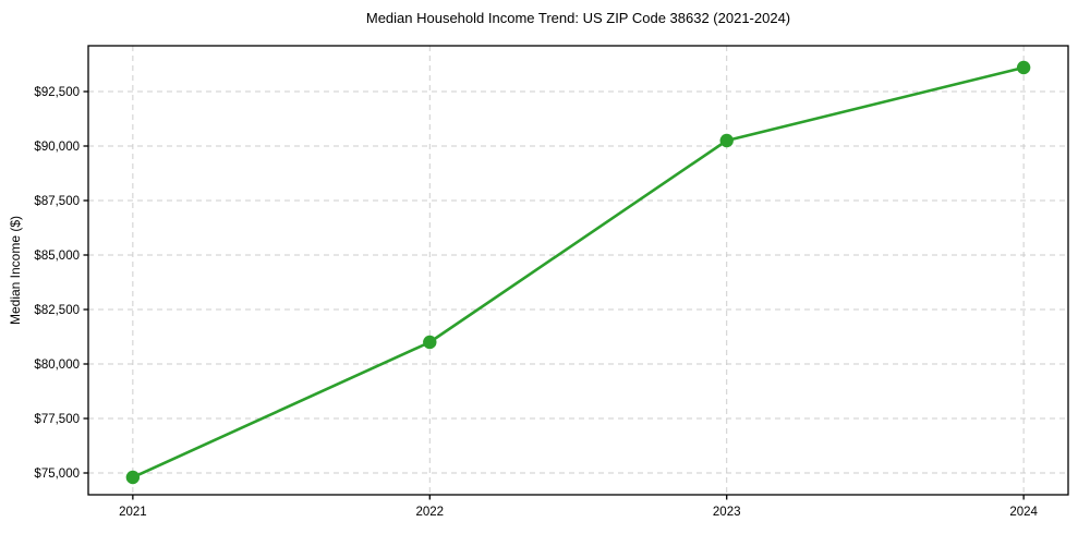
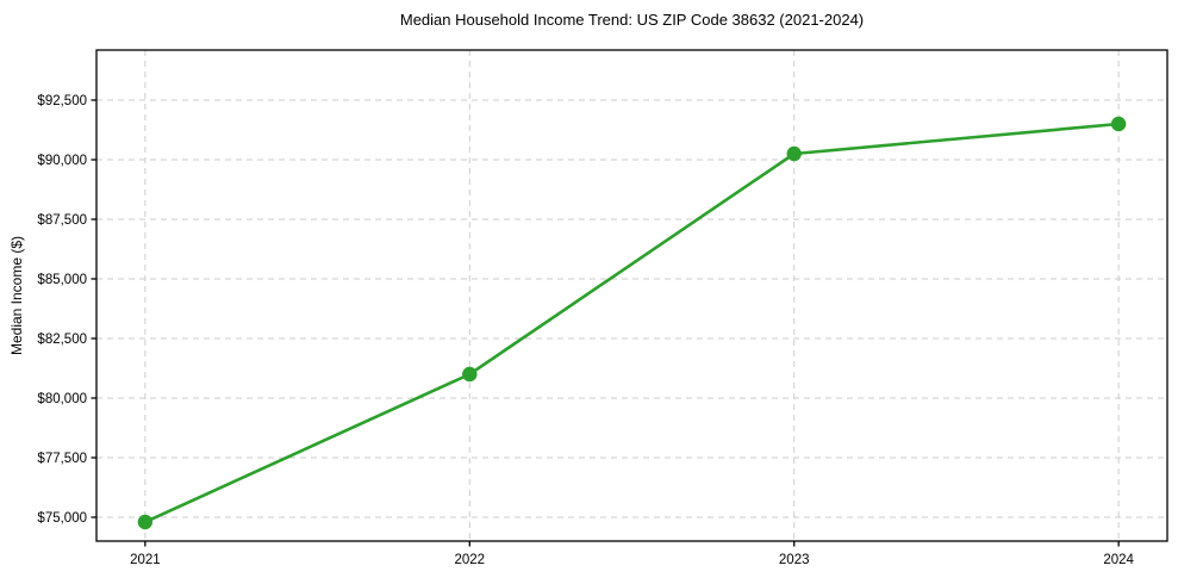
2024: $93600 -> $91500
